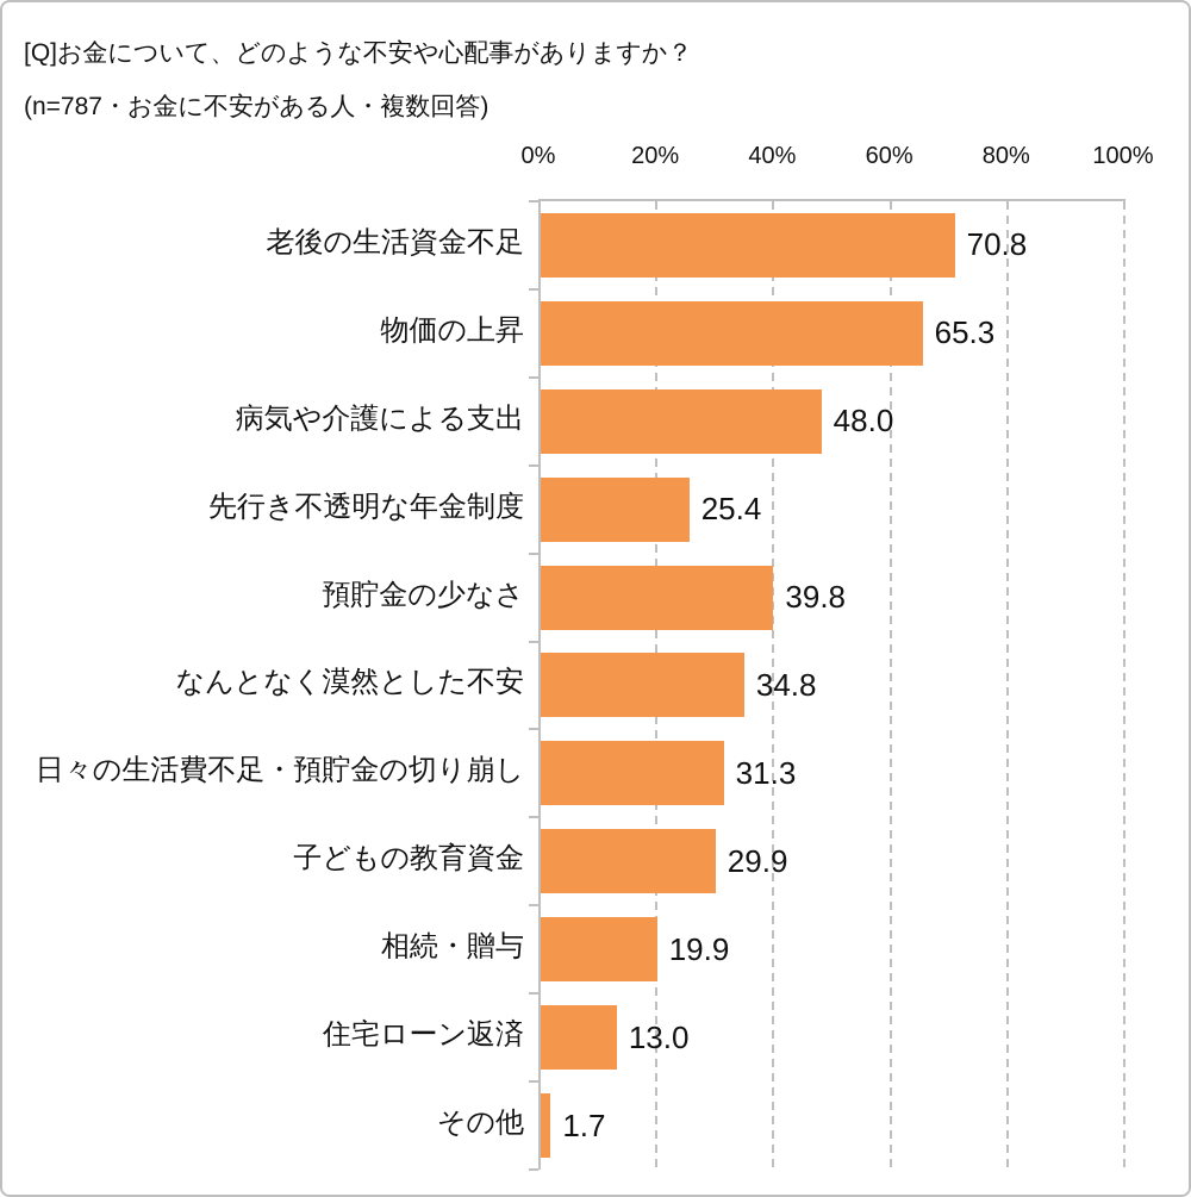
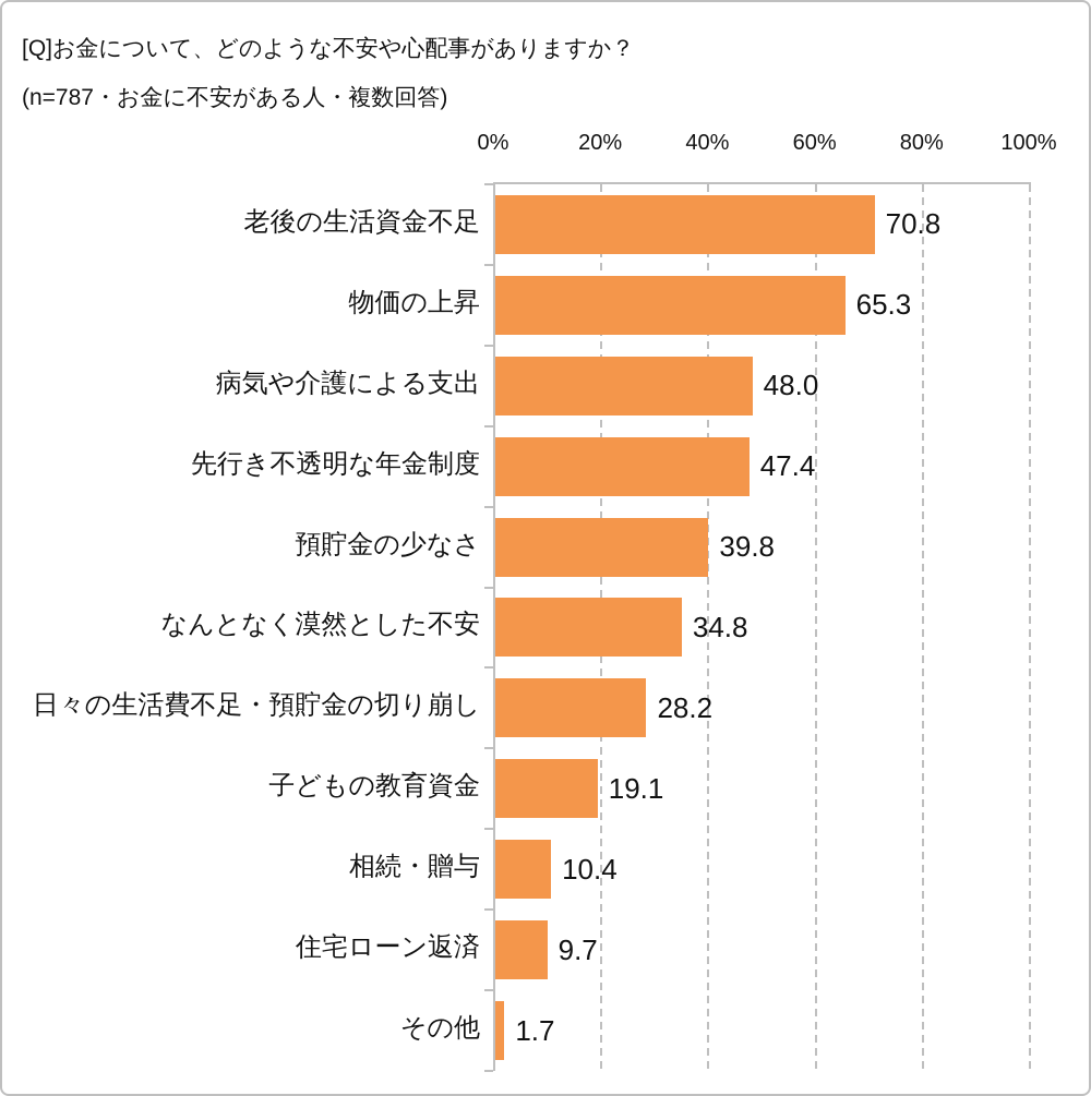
先行き不透明な年金制度: 25.4 -> 47.4
日々の生活費不足・預貯金の切り崩し: 31.3 -> 28.2
子どもの教育資金: 29.9 -> 19.1
相続・贈与: 19.9 -> 10.4
住宅ローン返済: 13.0 -> 9.7
